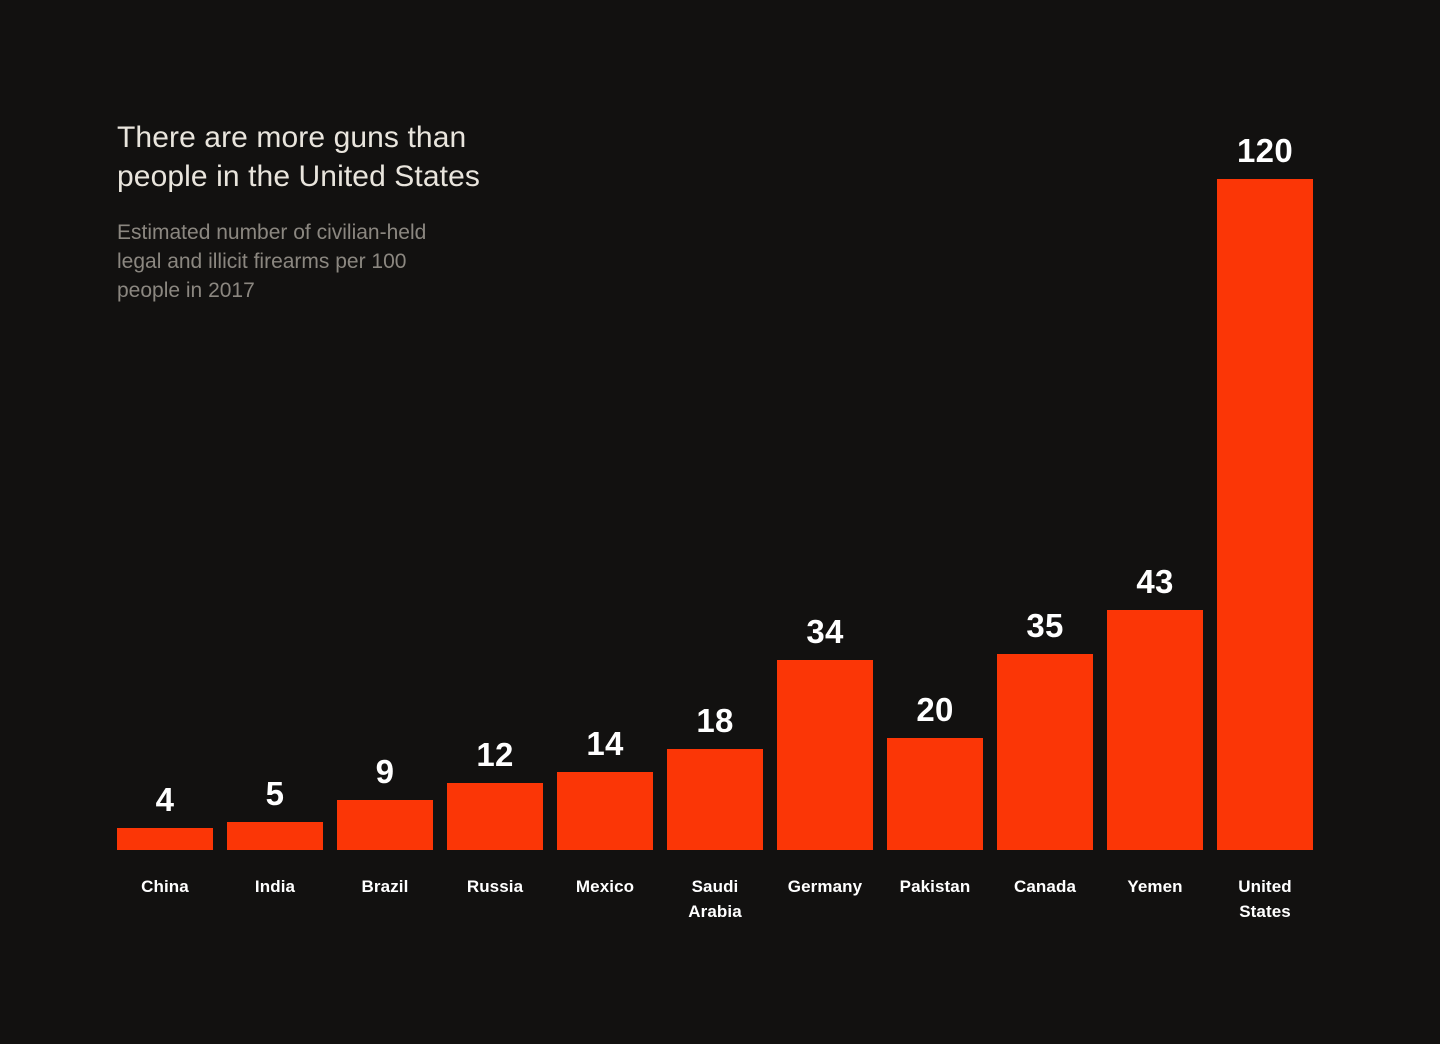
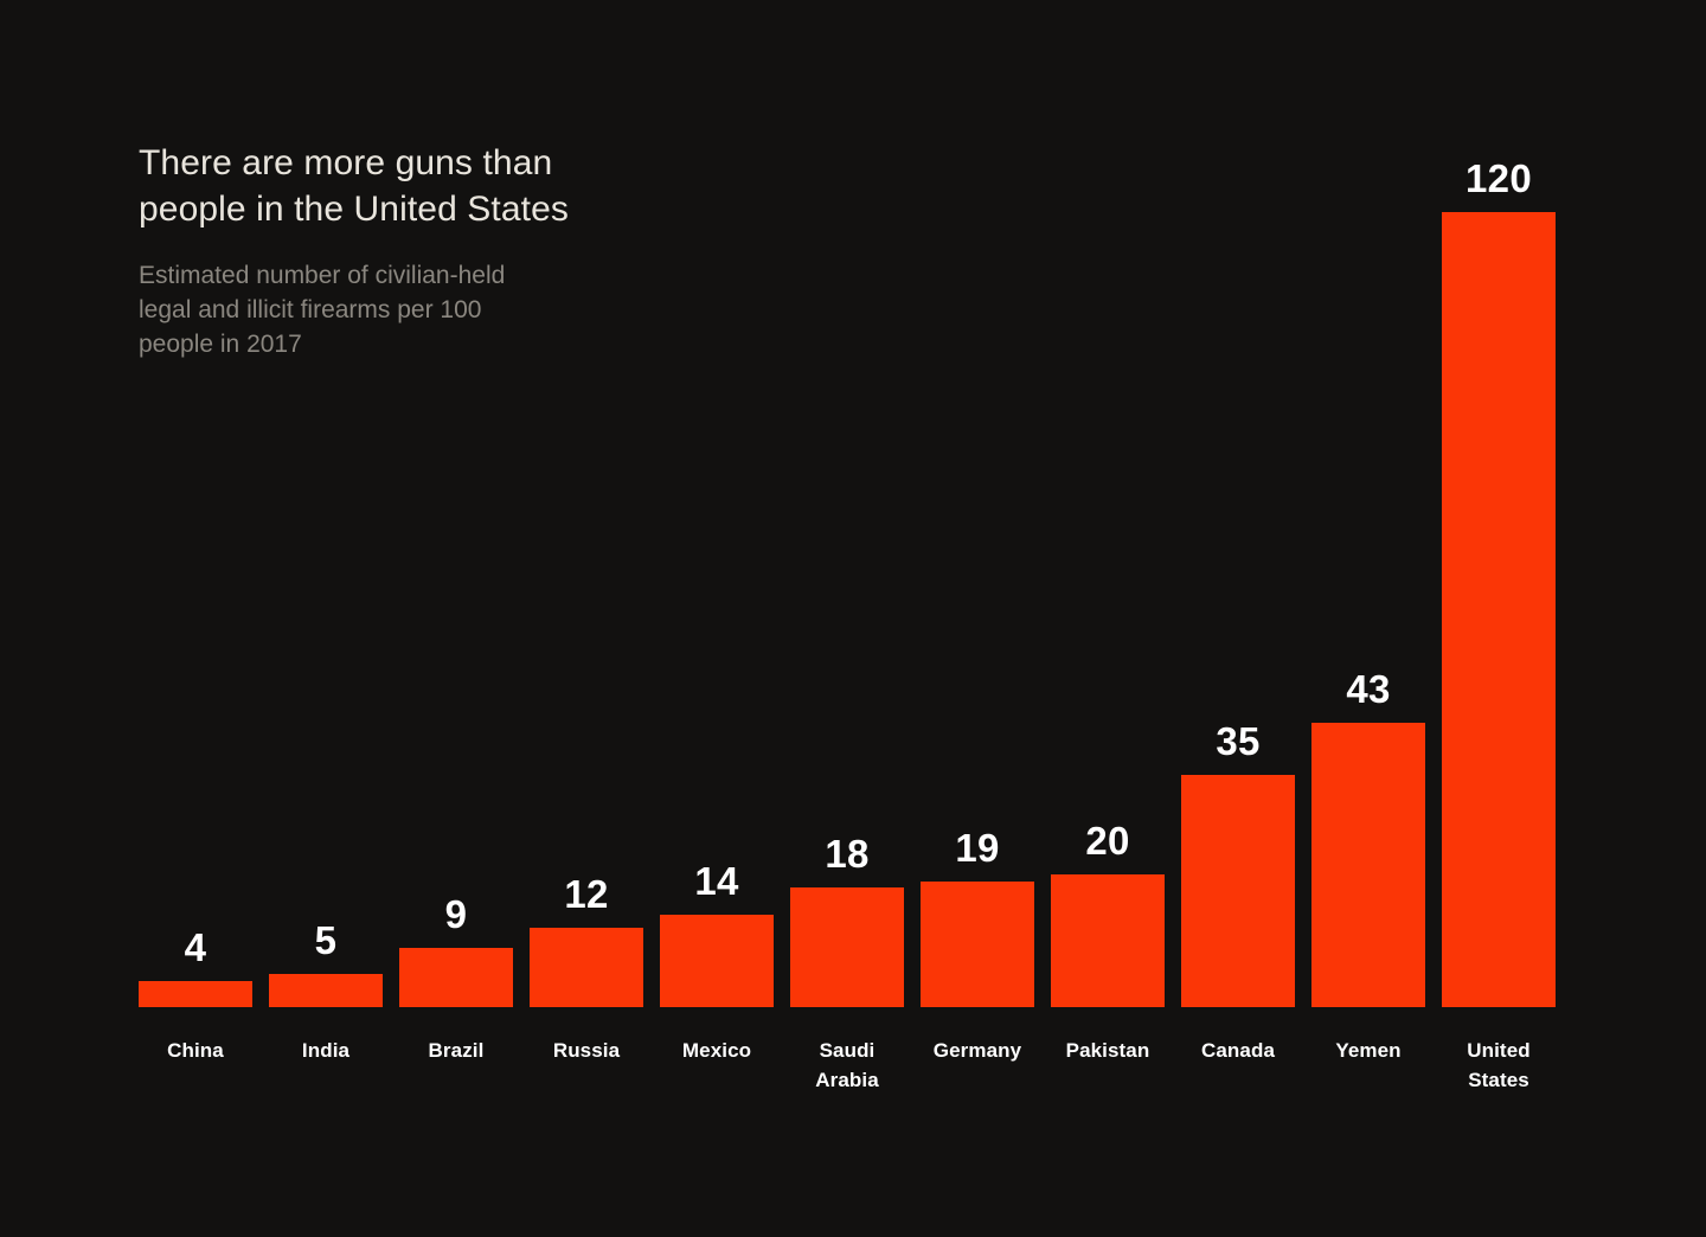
Germany: 34 -> 19
